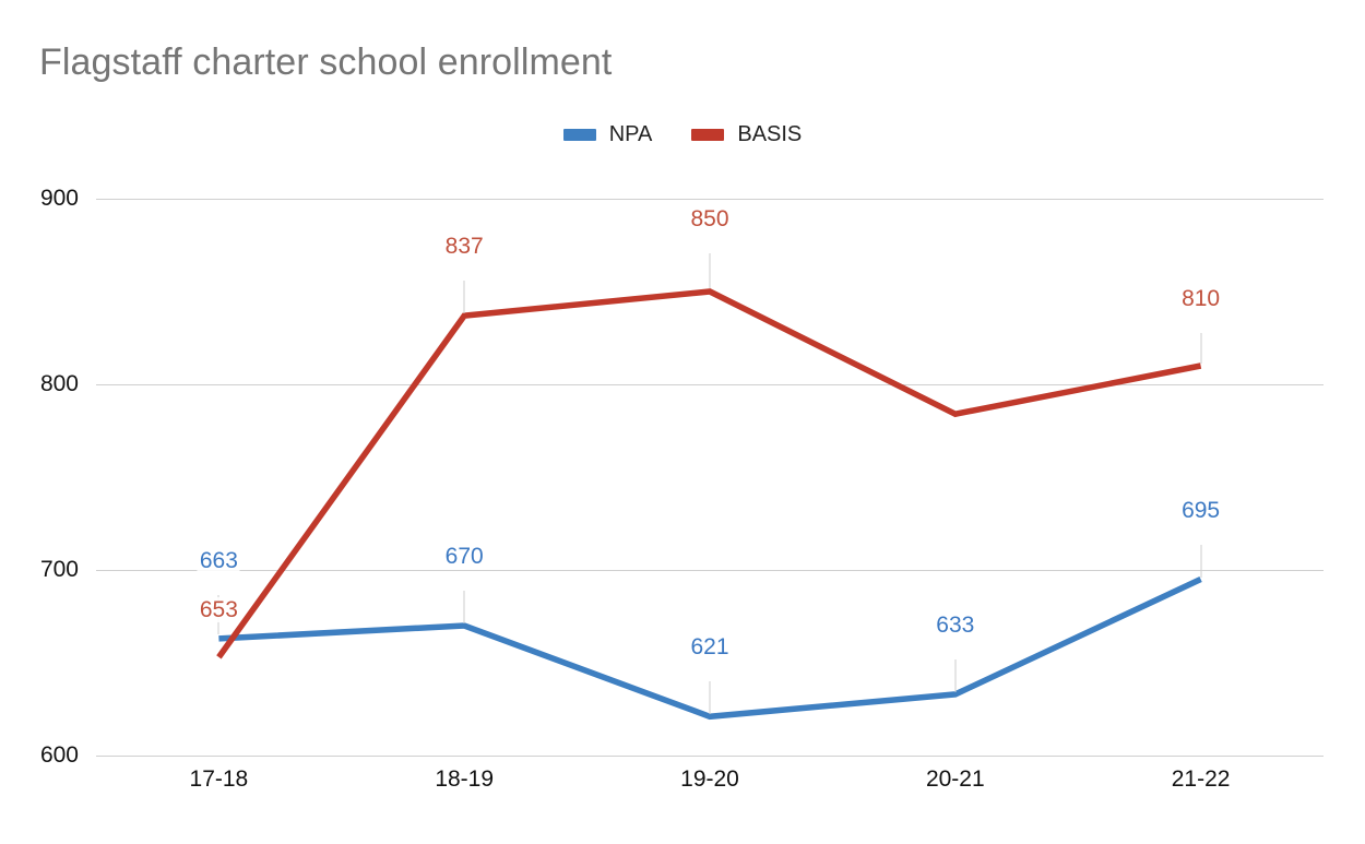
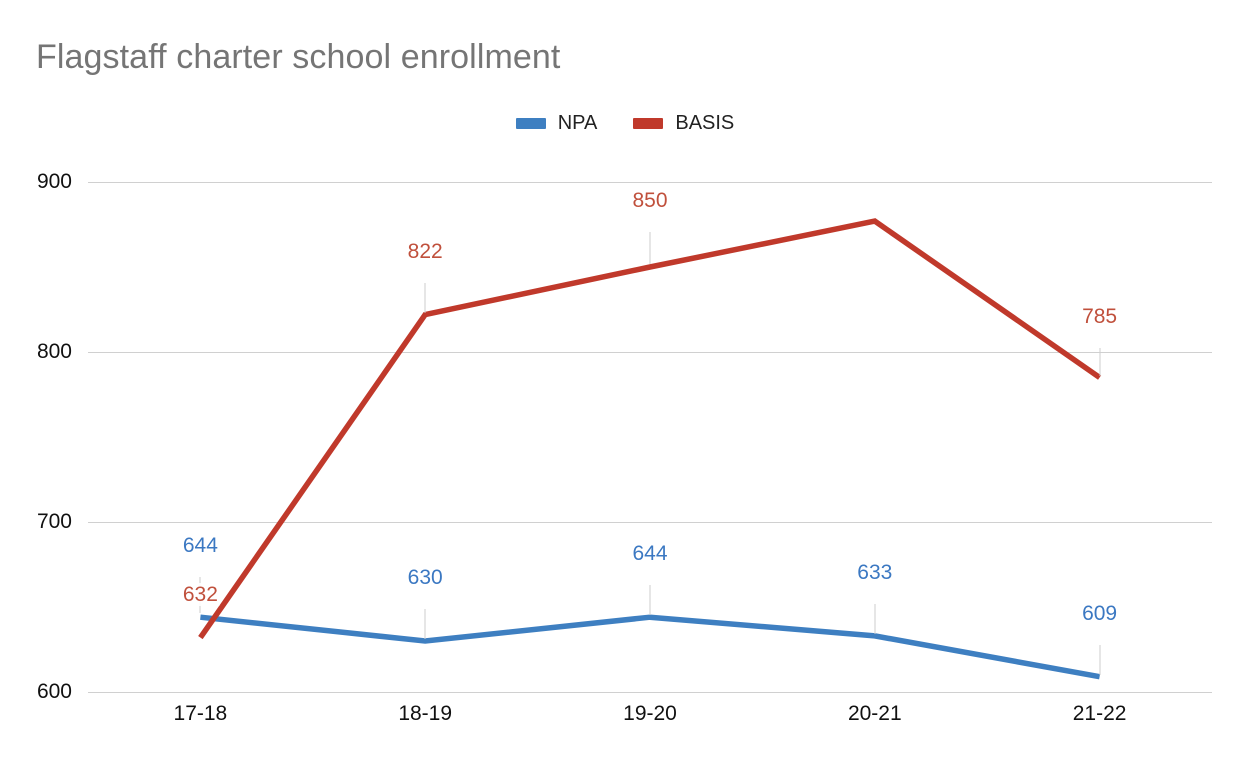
NPA/17-18: 663 -> 644
BASIS/17-18: 653 -> 632
NPA/18-19: 670 -> 630
BASIS/18-19: 837 -> 822
NPA/19-20: 621 -> 644
BASIS/20-21: 784 -> 877
NPA/21-22: 695 -> 609
BASIS/21-22: 810 -> 785
